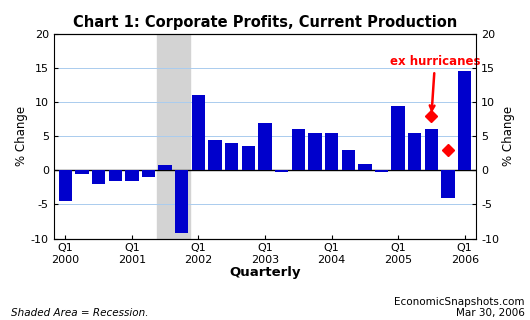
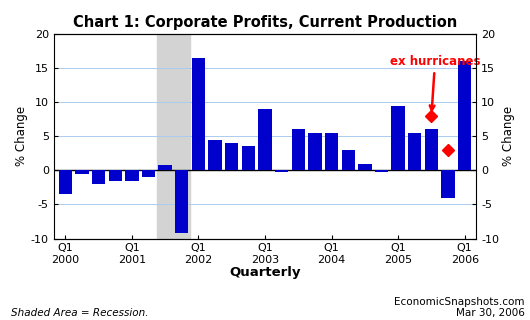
Q1 2000: -4.5 -> -3.4
Q1 2002: 11.0 -> 16.4
Q1 2003: 7.0 -> 9.0
Q1 2006: 14.5 -> 16.0
